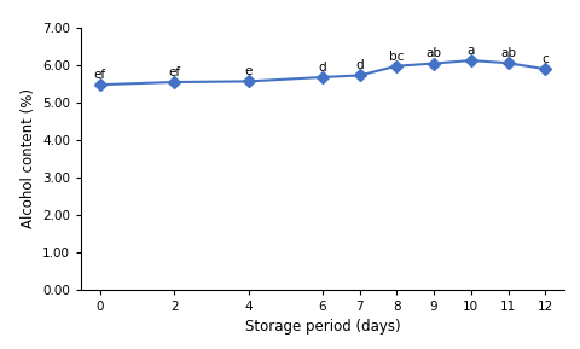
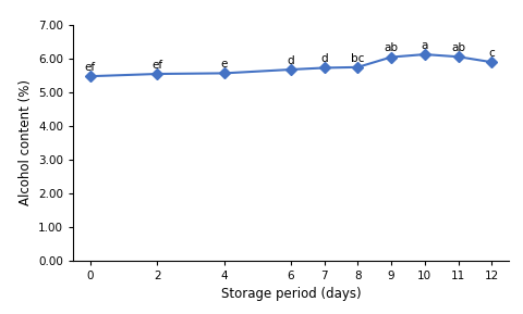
8: 5.98 -> 5.75
